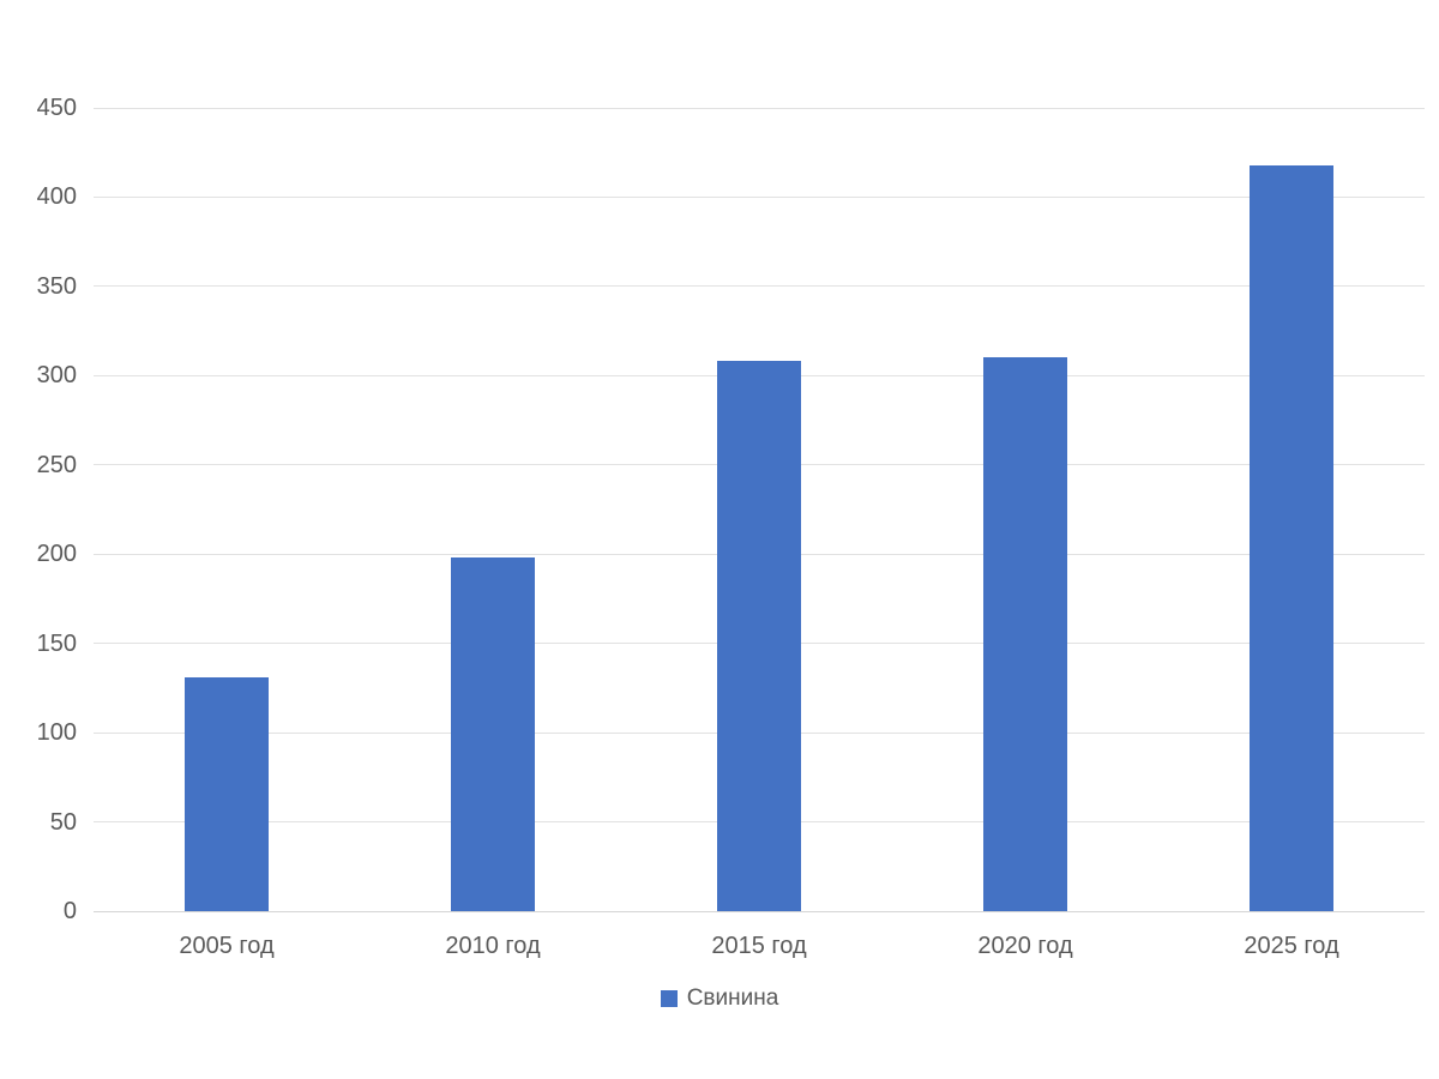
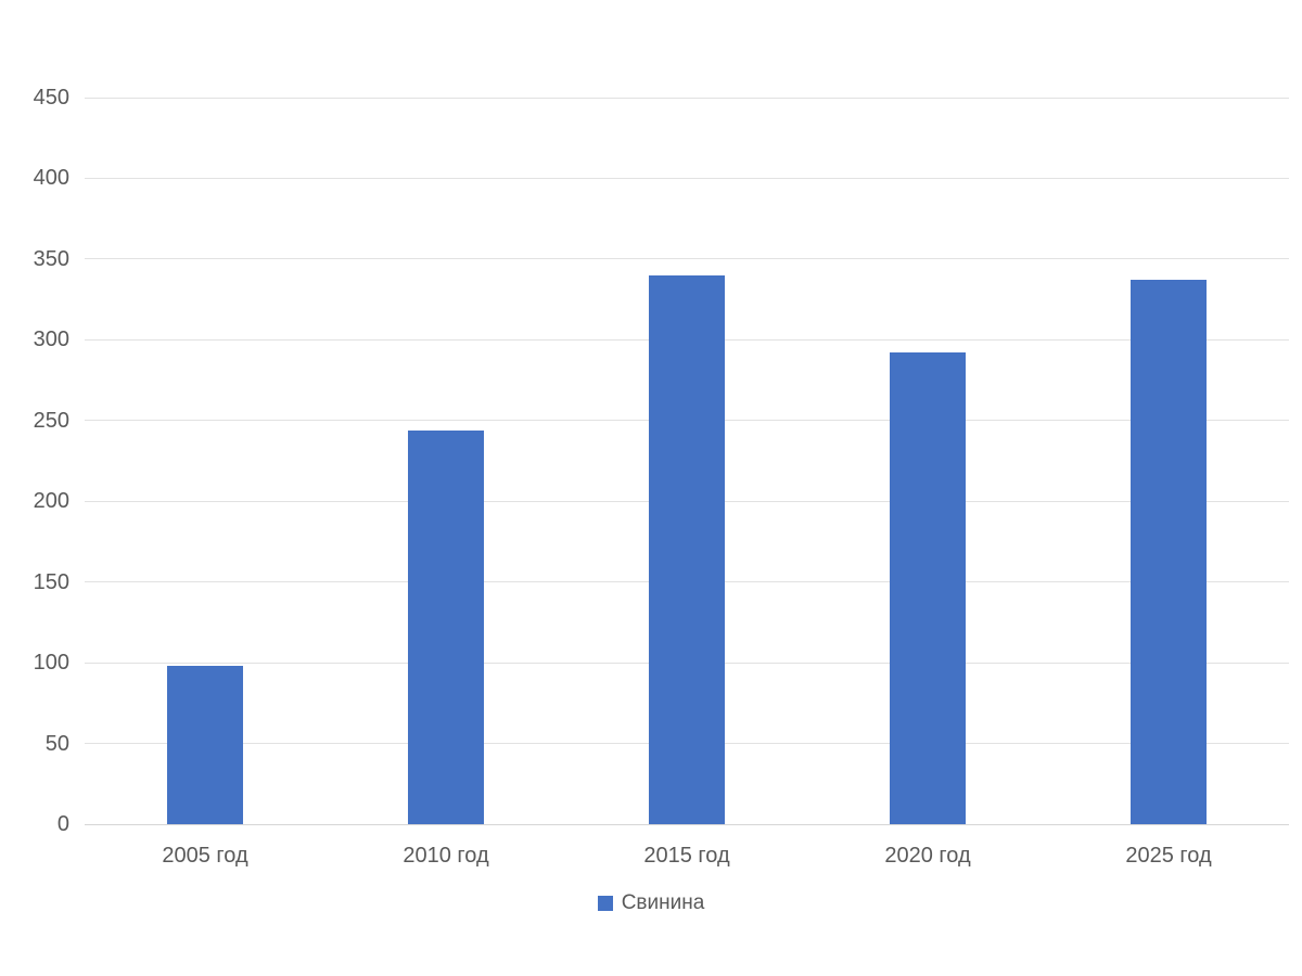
2005 год: 131 -> 98
2010 год: 198 -> 244
2015 год: 308 -> 340
2020 год: 310 -> 292
2025 год: 418 -> 337
